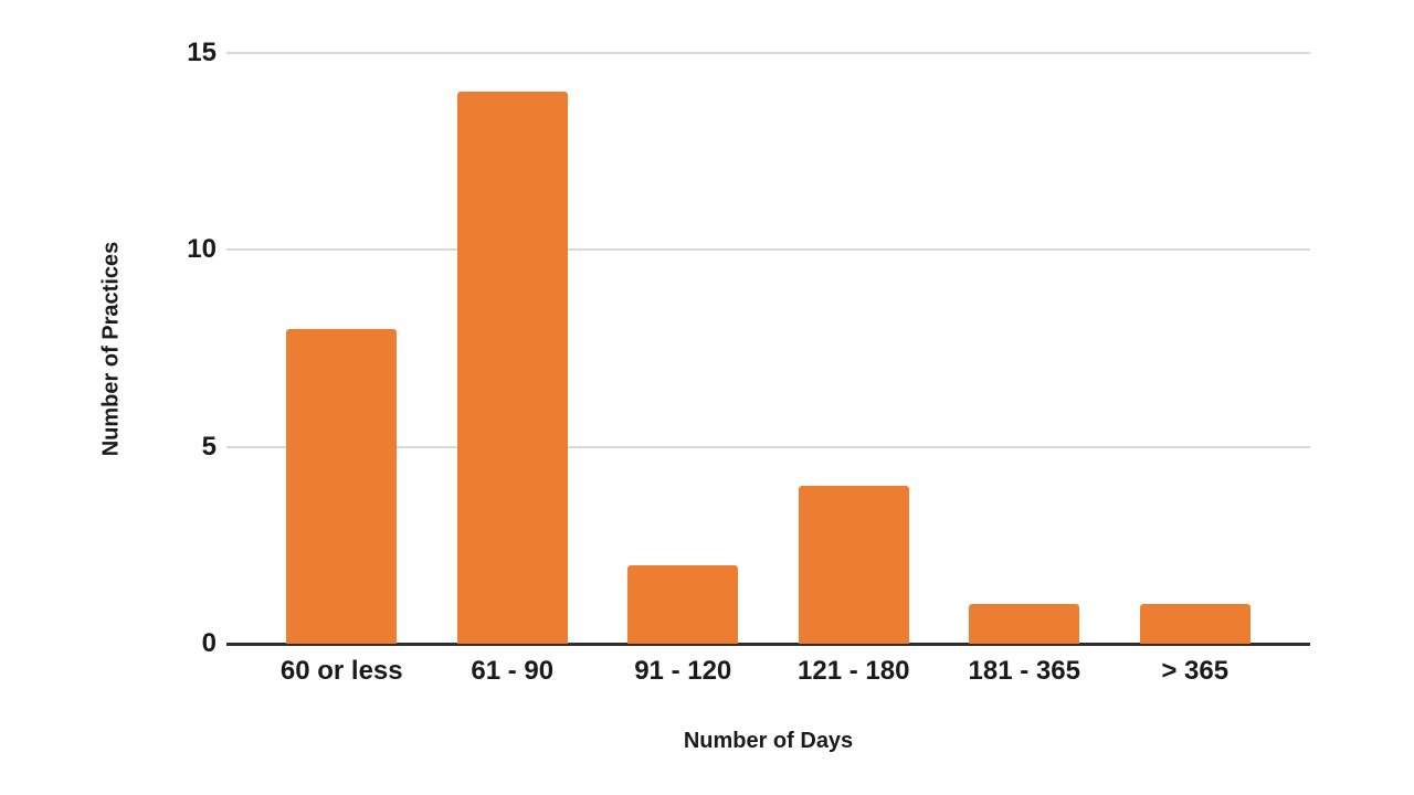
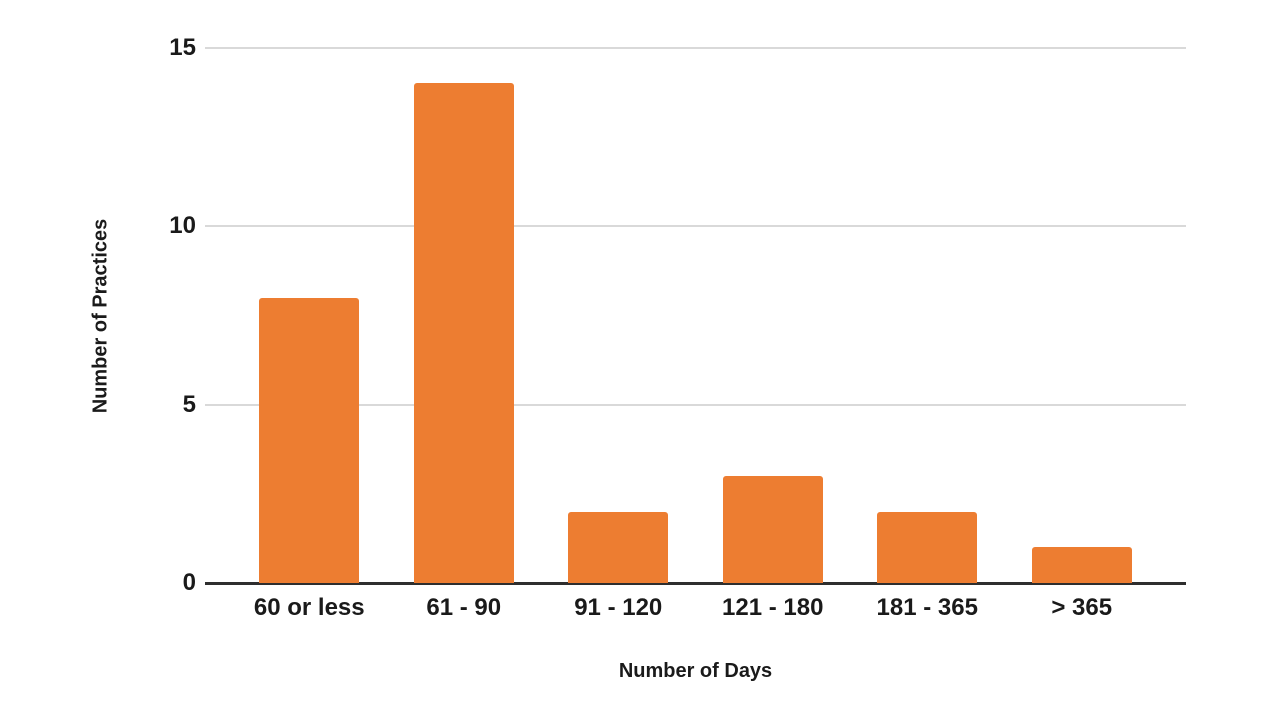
121 - 180: 4 -> 3
181 - 365: 1 -> 2
